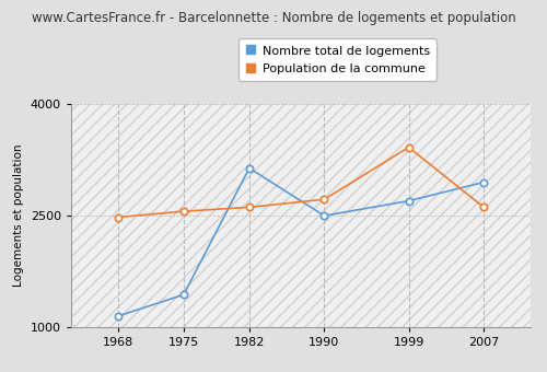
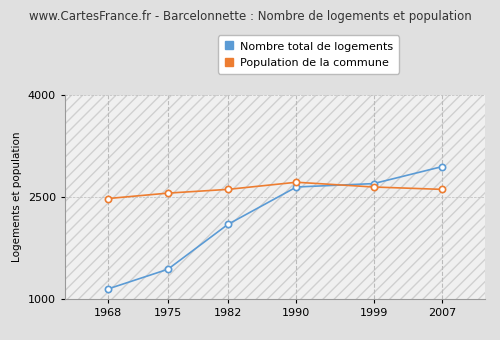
Nombre total de logements/1982: 3140 -> 2100
Nombre total de logements/1990: 2500 -> 2650
Population de la commune/1999: 3420 -> 2650
